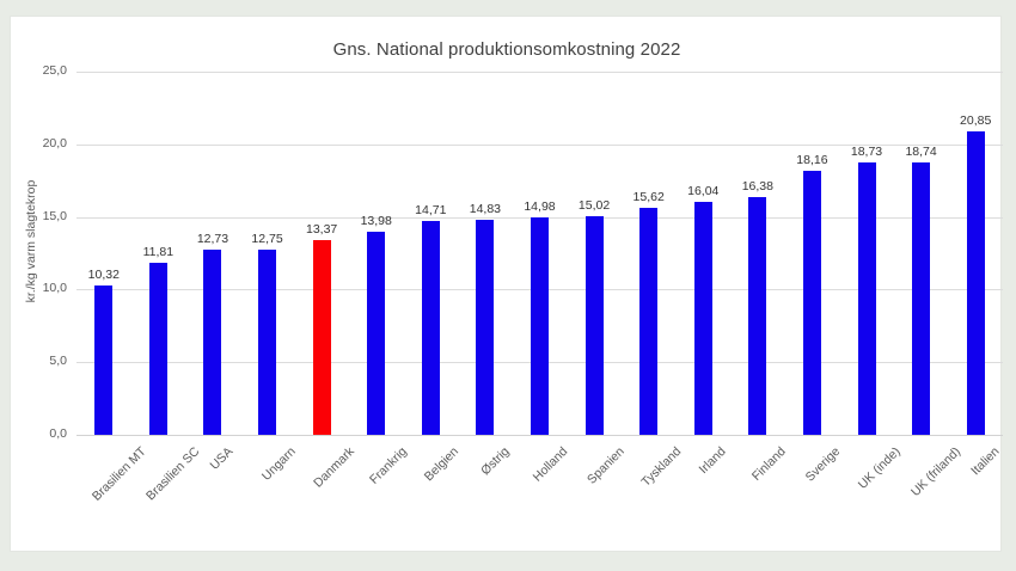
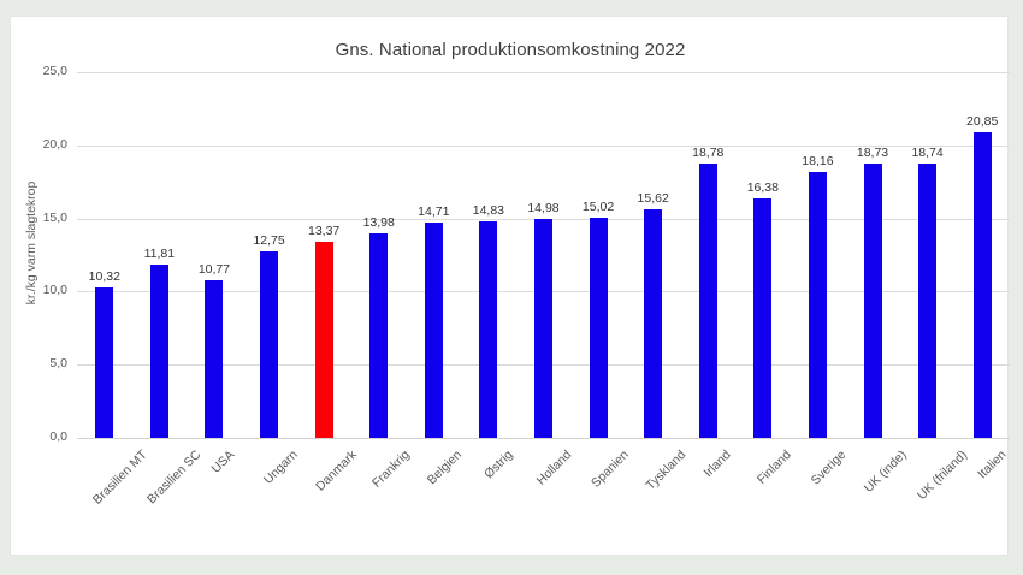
USA: 12,73 -> 10,77
Irland: 16,04 -> 18,78
